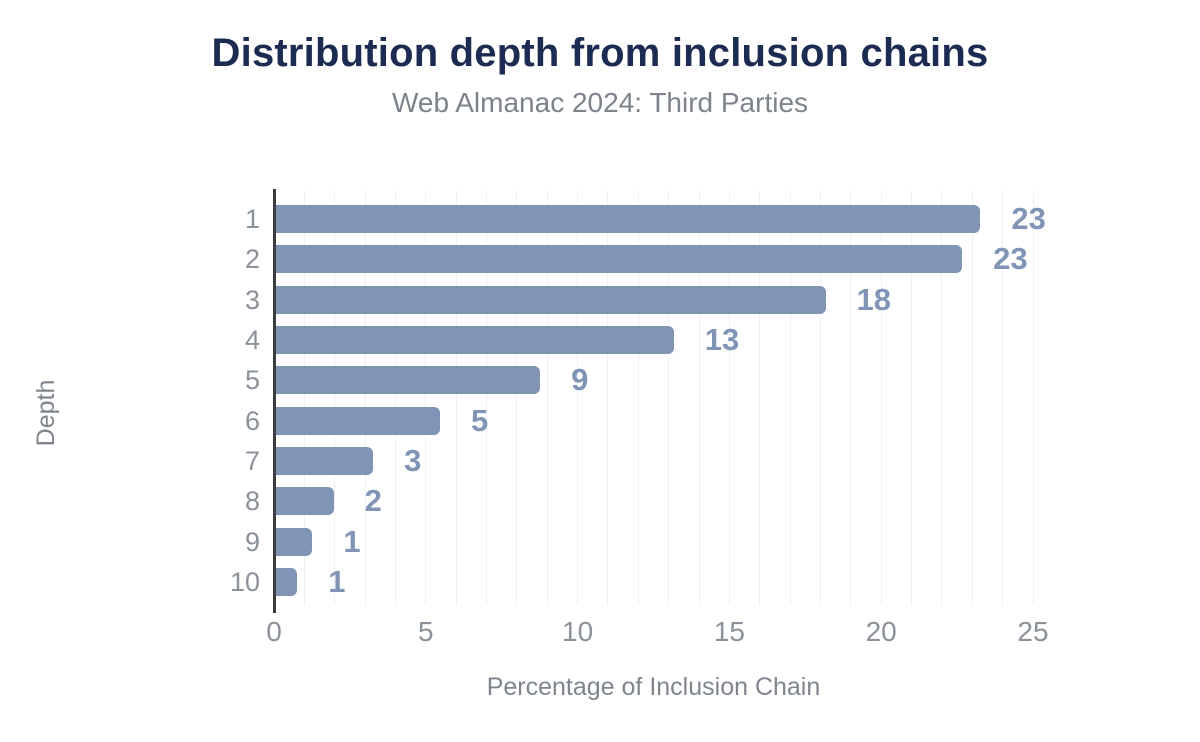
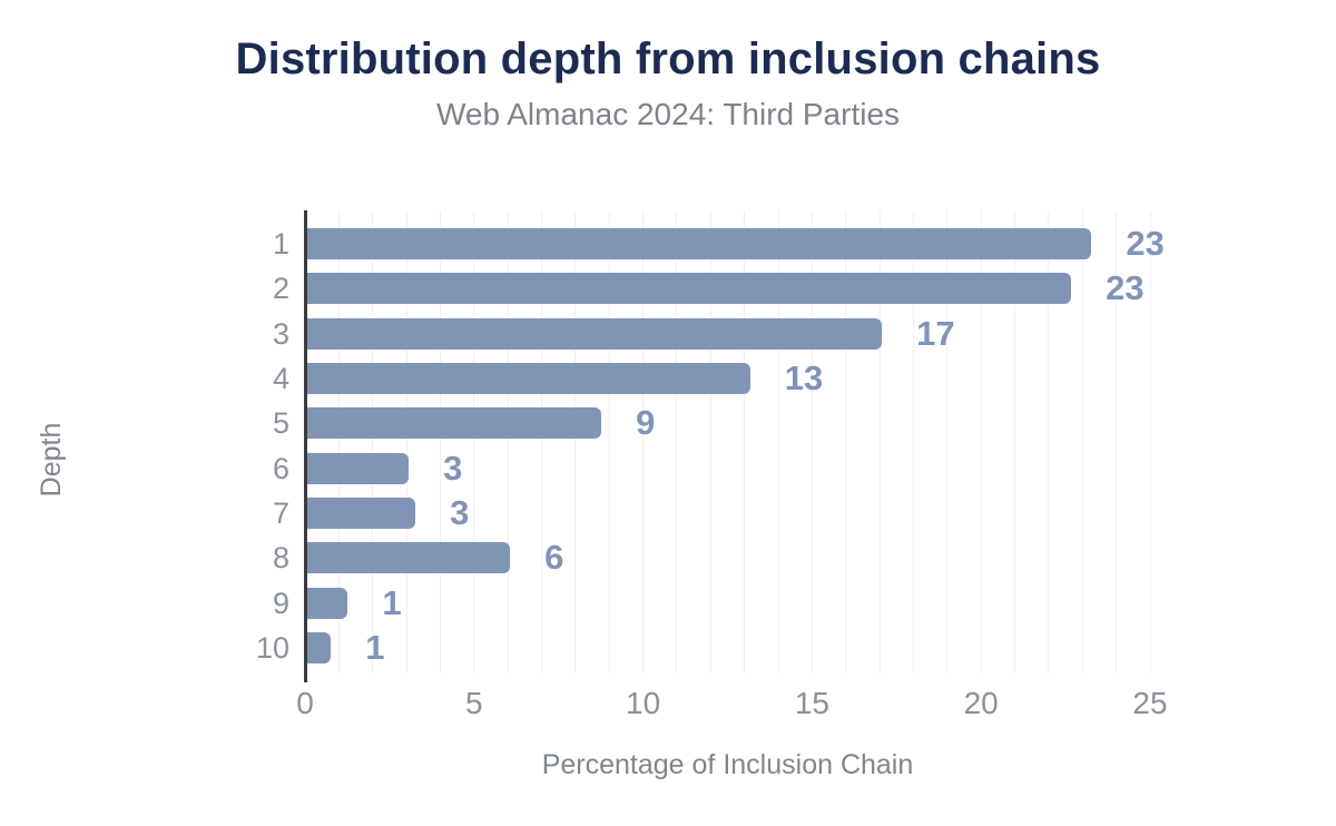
3: 18 -> 17
6: 5 -> 3
8: 2 -> 6
